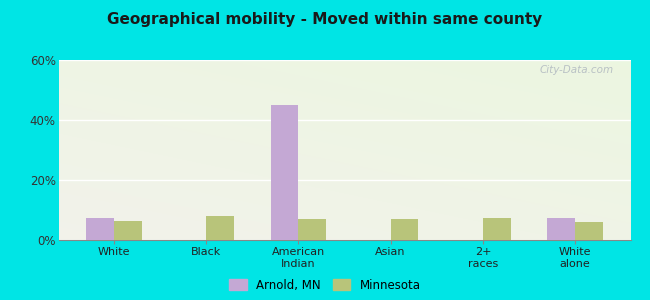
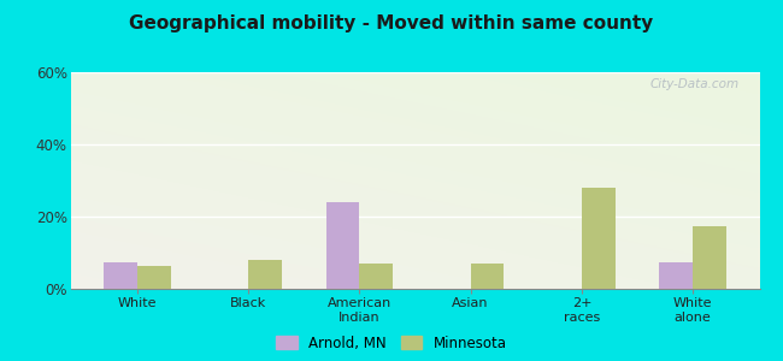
Arnold, MN/American Indian: 45.0% -> 24.0%
Minnesota/2+ races: 7.5% -> 28.0%
Minnesota/White alone: 6.0% -> 17.5%
